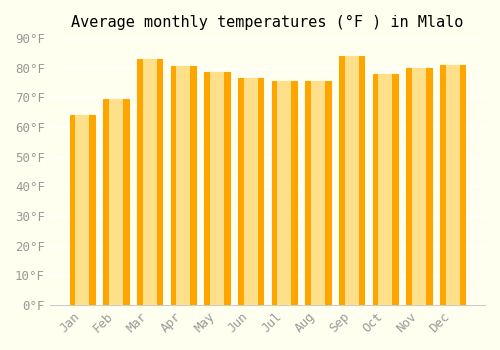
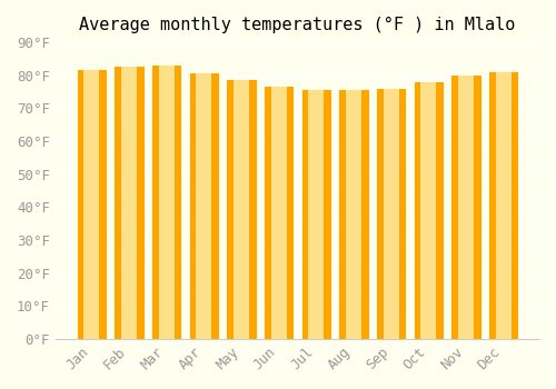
Jan: 64.0°F -> 81.5°F
Feb: 69.5°F -> 82.5°F
Sep: 84.0°F -> 76.0°F
